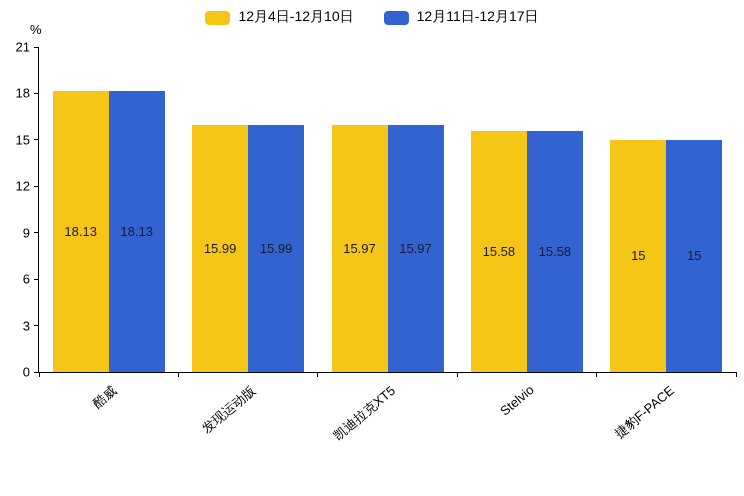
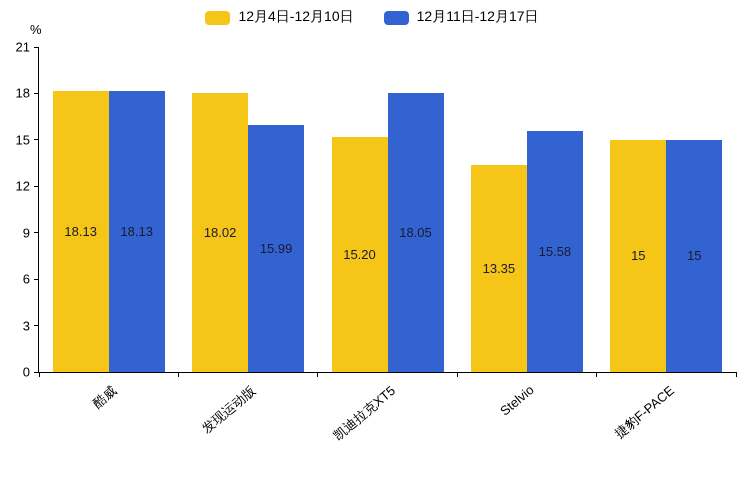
12月4日-12月10日/发现运动版: 15.99 -> 18.02
12月4日-12月10日/凯迪拉克XT5: 15.97 -> 15.20
12月11日-12月17日/凯迪拉克XT5: 15.97 -> 18.05
12月4日-12月10日/Stelvio: 15.58 -> 13.35
